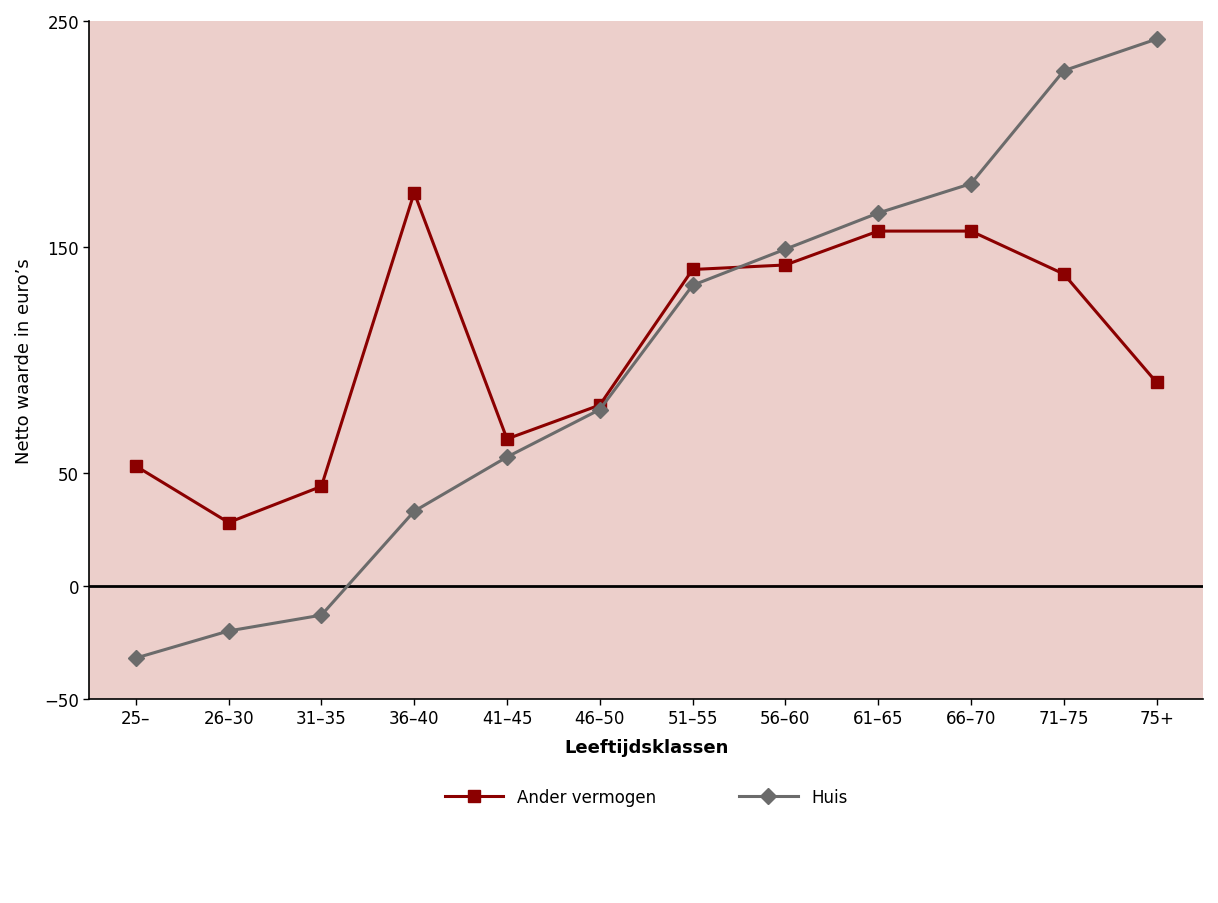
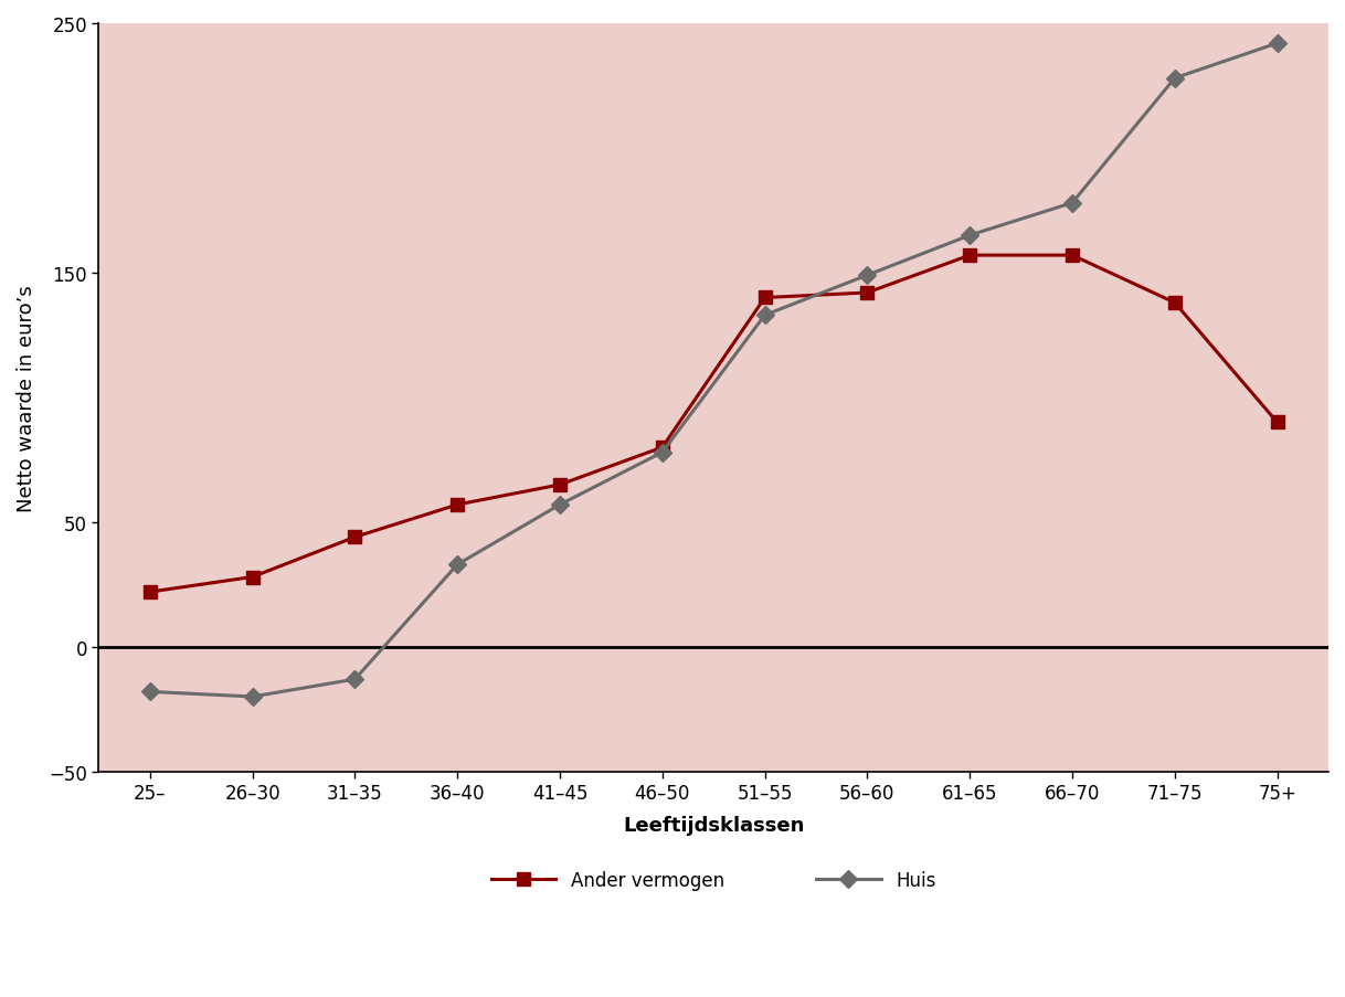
Ander vermogen/25–: 53 -> 22
Huis/25–: -32 -> -18
Ander vermogen/36–40: 174 -> 57
